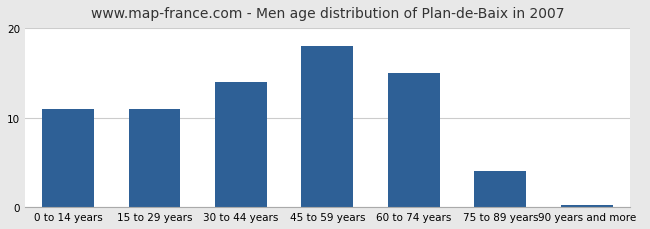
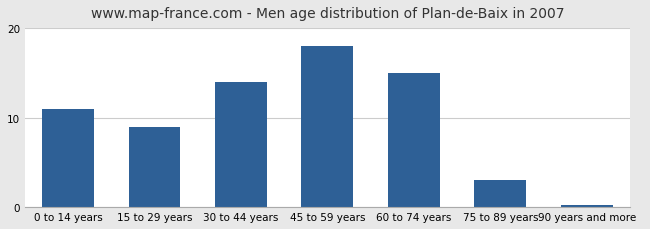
15 to 29 years: 11.0 -> 9.0
75 to 89 years: 4.0 -> 3.0
